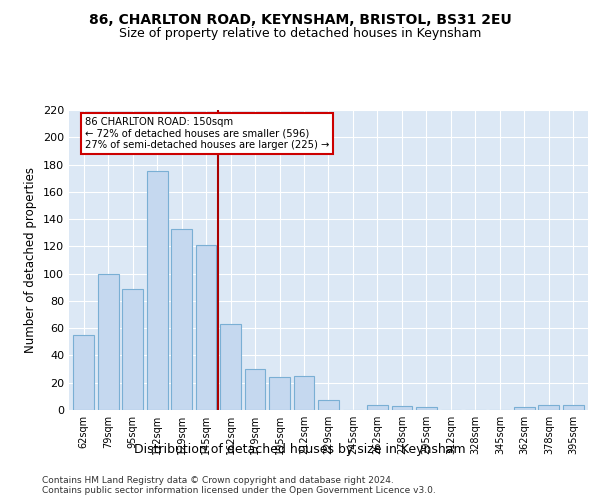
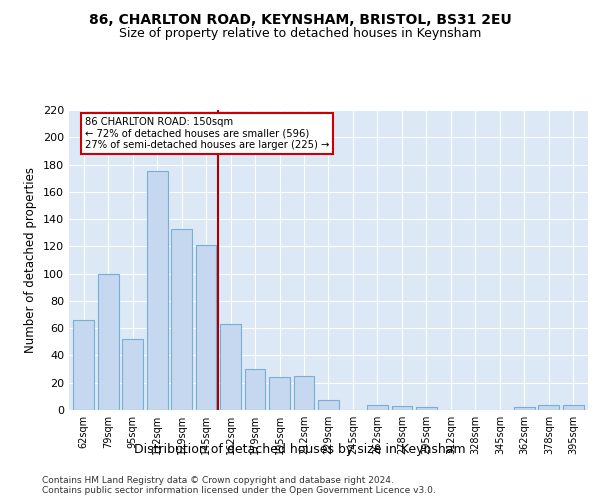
62sqm: 55 -> 66
95sqm: 89 -> 52
